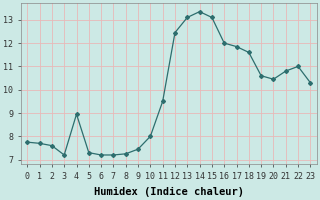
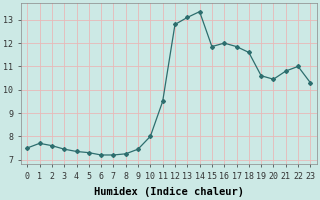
0: 7.75 -> 7.50
3: 7.20 -> 7.45
4: 8.95 -> 7.35
12: 12.45 -> 12.80
15: 13.10 -> 11.85
